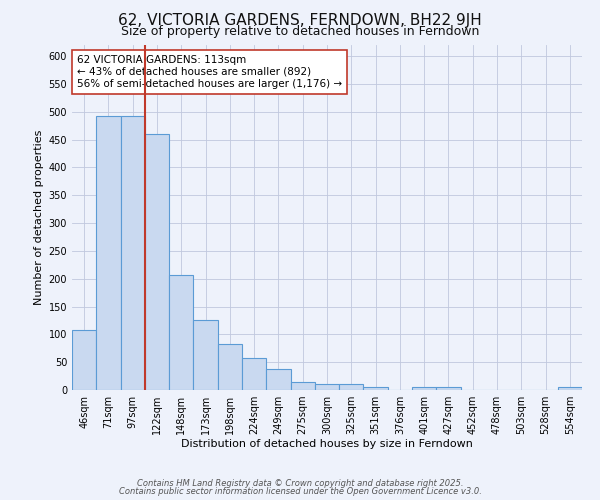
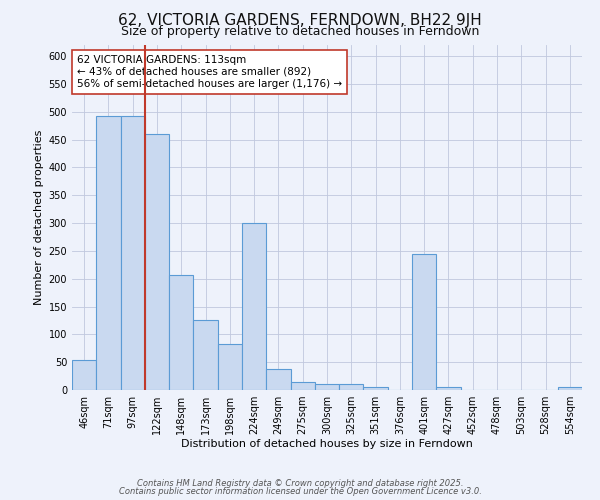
46sqm: 107 -> 54
224sqm: 58 -> 300
401sqm: 5 -> 244
